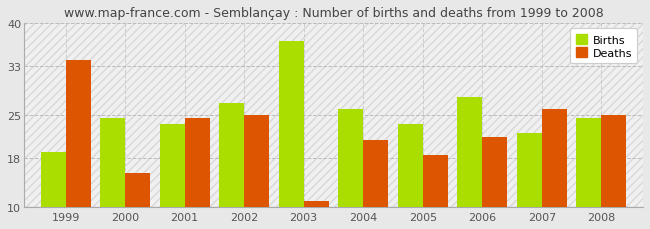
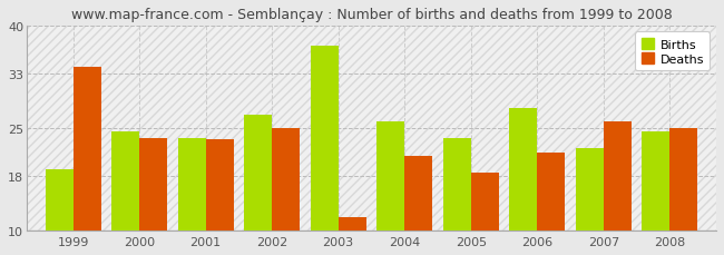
Deaths/2000: 15.5 -> 23.6
Deaths/2001: 24.5 -> 23.4
Deaths/2003: 11.0 -> 12.0
